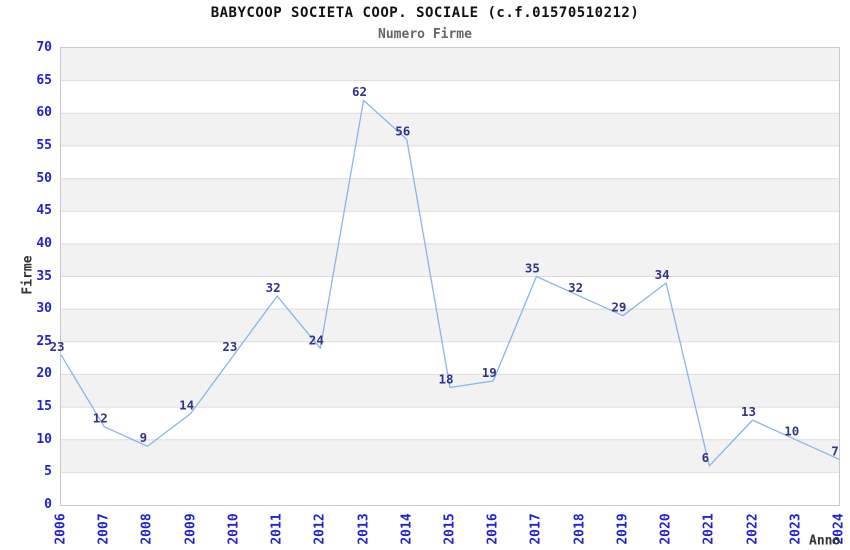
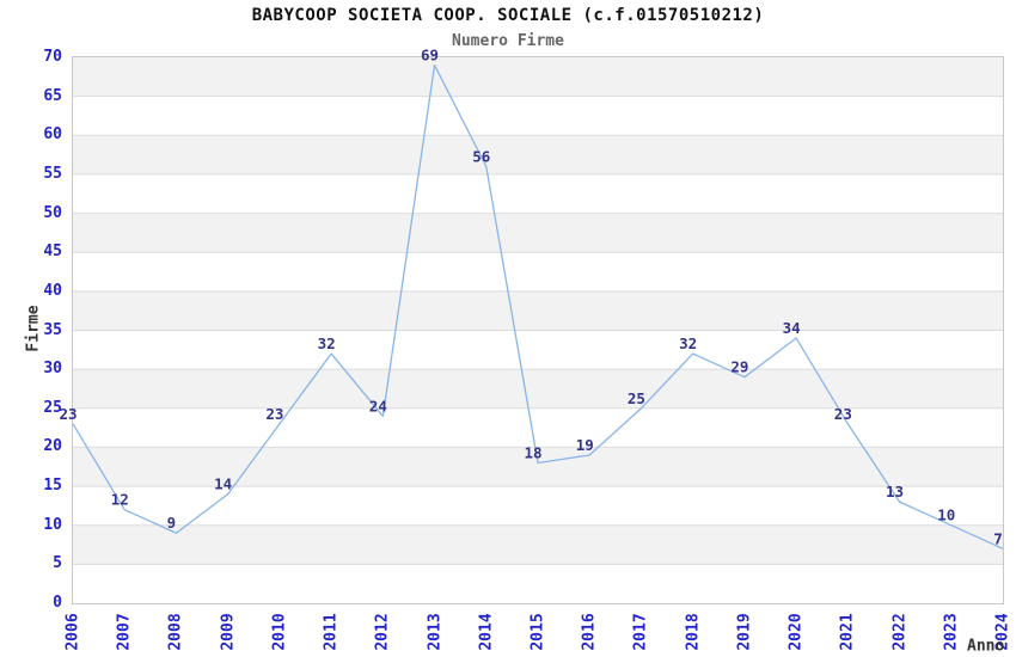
2013: 62 -> 69
2017: 35 -> 25
2021: 6 -> 23
